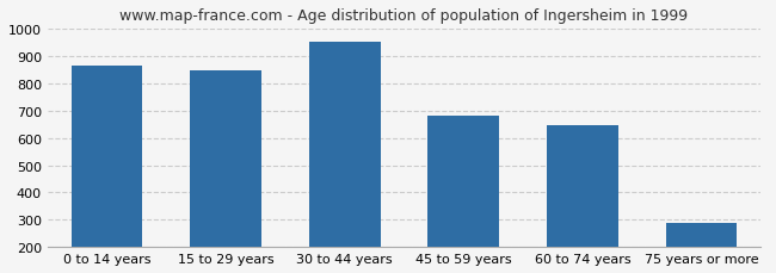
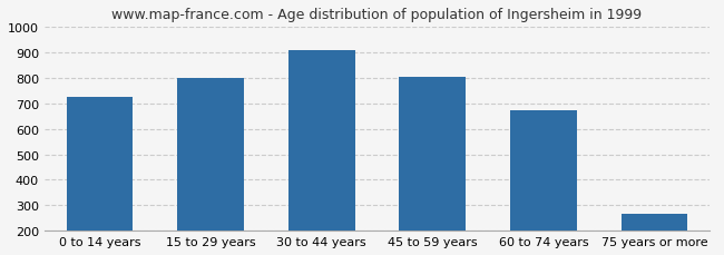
0 to 14 years: 865 -> 725
15 to 29 years: 850 -> 800
30 to 44 years: 955 -> 910
45 to 59 years: 680 -> 805
60 to 74 years: 645 -> 675
75 years or more: 290 -> 265
